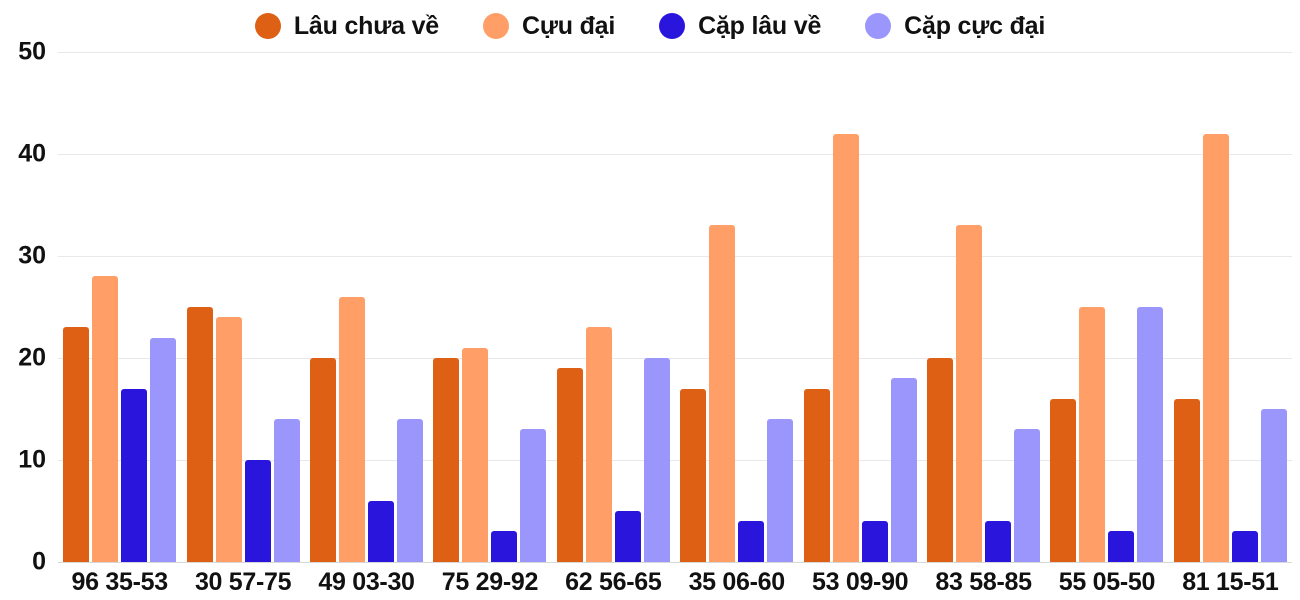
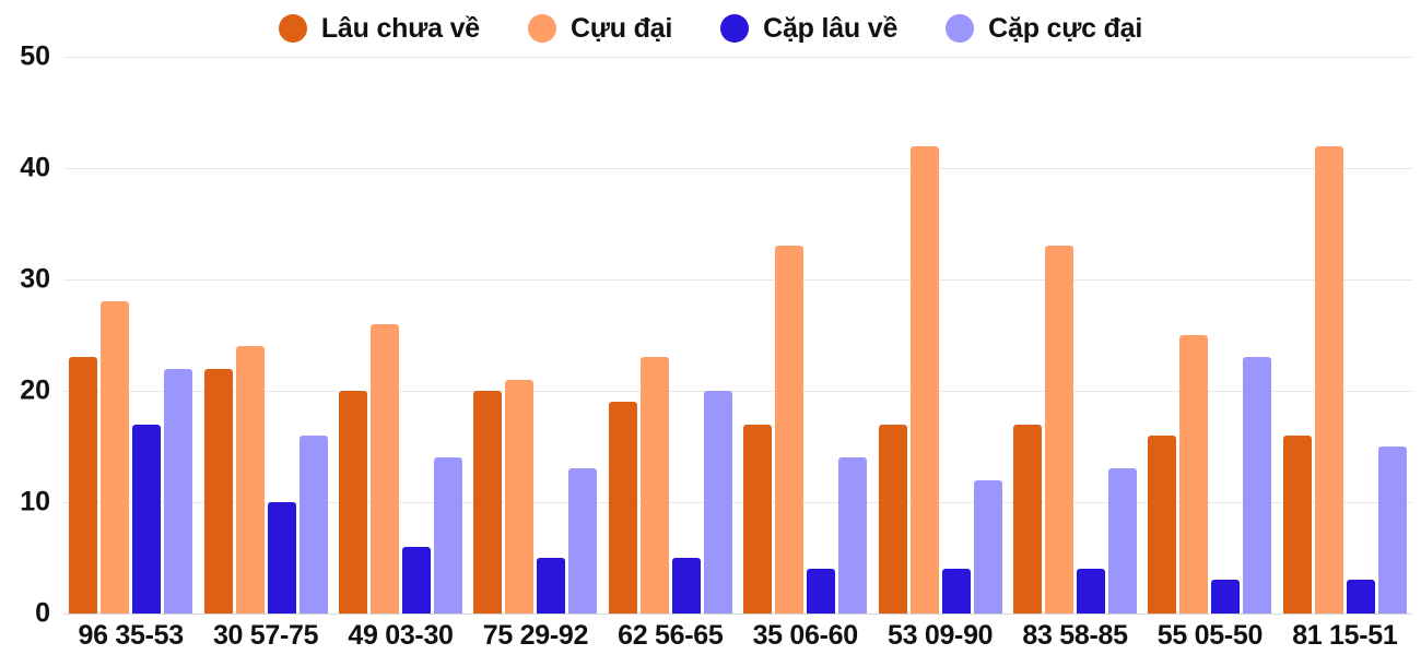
Lâu chưa về/30 57-75: 25 -> 22
Cặp cực đại/30 57-75: 14 -> 16
Cặp lâu về/75 29-92: 3 -> 5
Cặp cực đại/53 09-90: 18 -> 12
Lâu chưa về/83 58-85: 20 -> 17
Cặp cực đại/55 05-50: 25 -> 23
